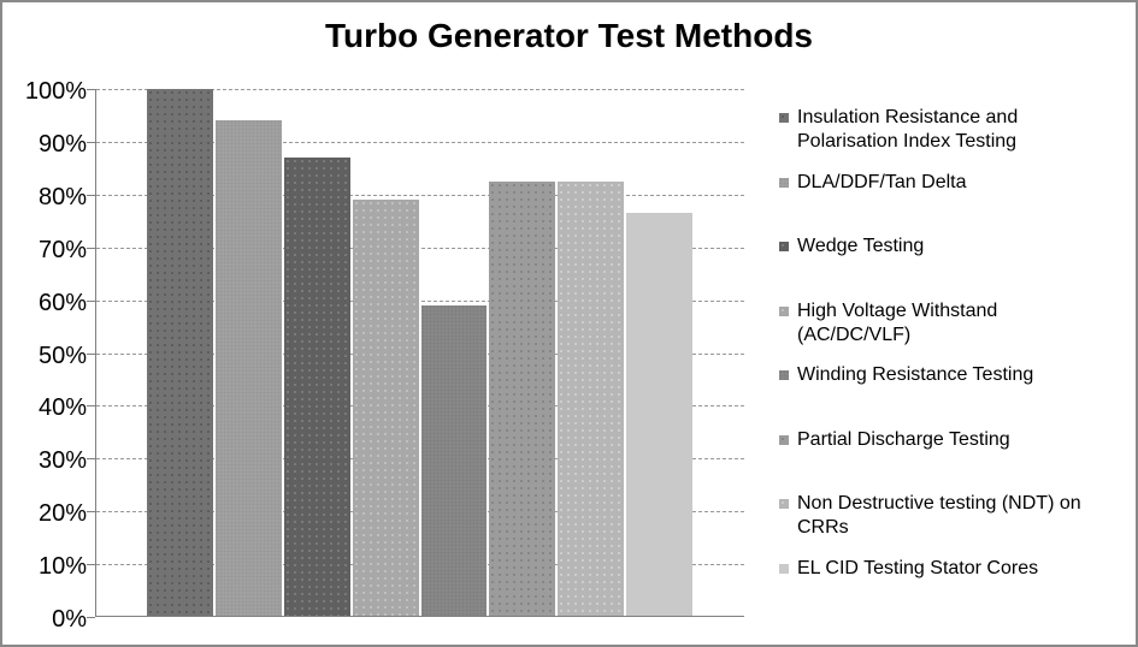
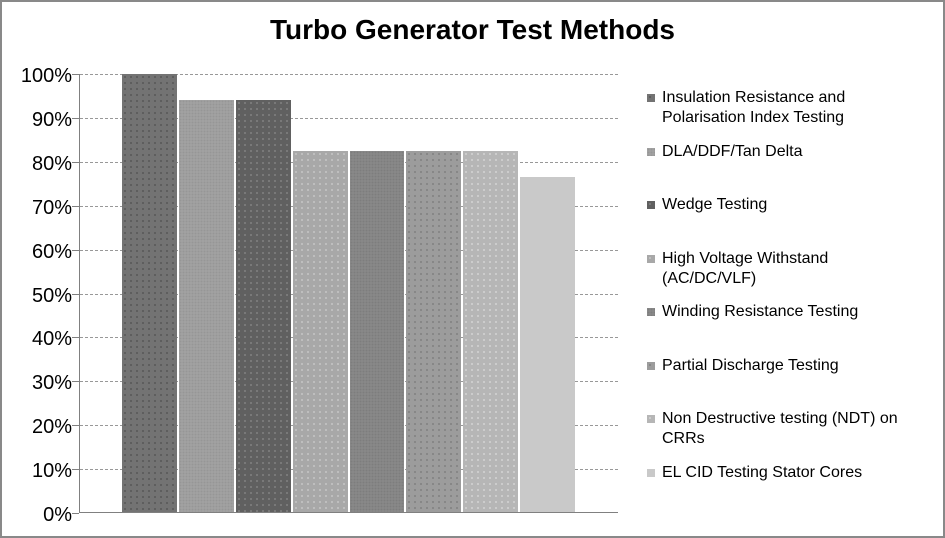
Wedge Testing: 87% -> 94%
High Voltage Withstand (AC/DC/VLF): 79% -> 82%
Winding Resistance Testing: 59% -> 82%
